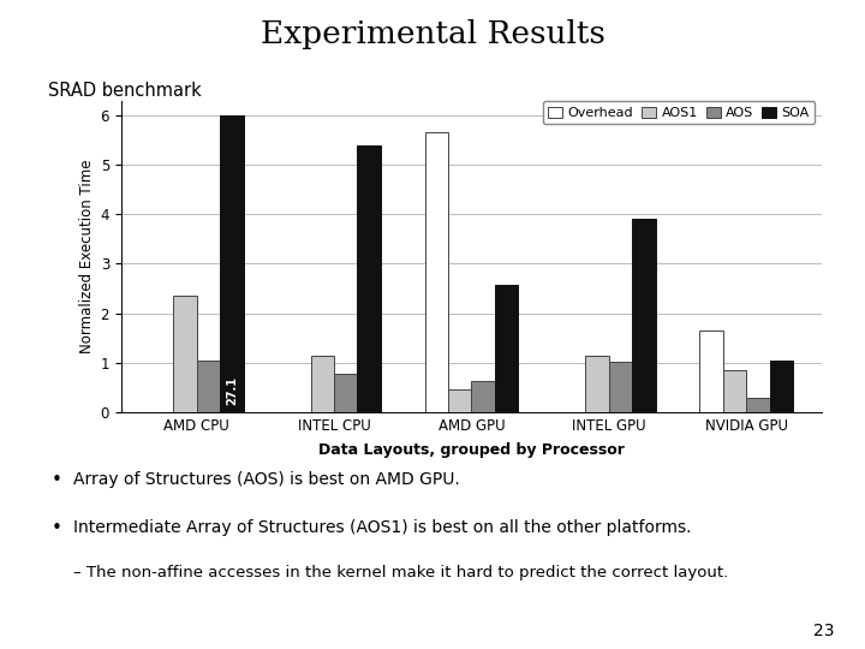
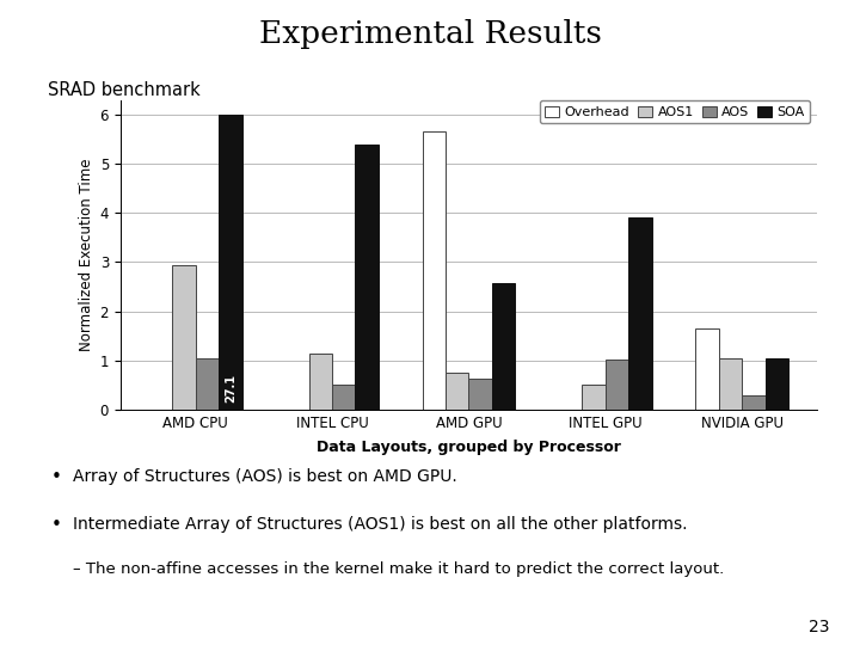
AOS1/AMD CPU: 2.35 -> 2.95
AOS/INTEL CPU: 0.78 -> 0.50
AOS1/AMD GPU: 0.45 -> 0.75
AOS1/INTEL GPU: 1.15 -> 0.50
AOS1/NVIDIA GPU: 0.85 -> 1.05
